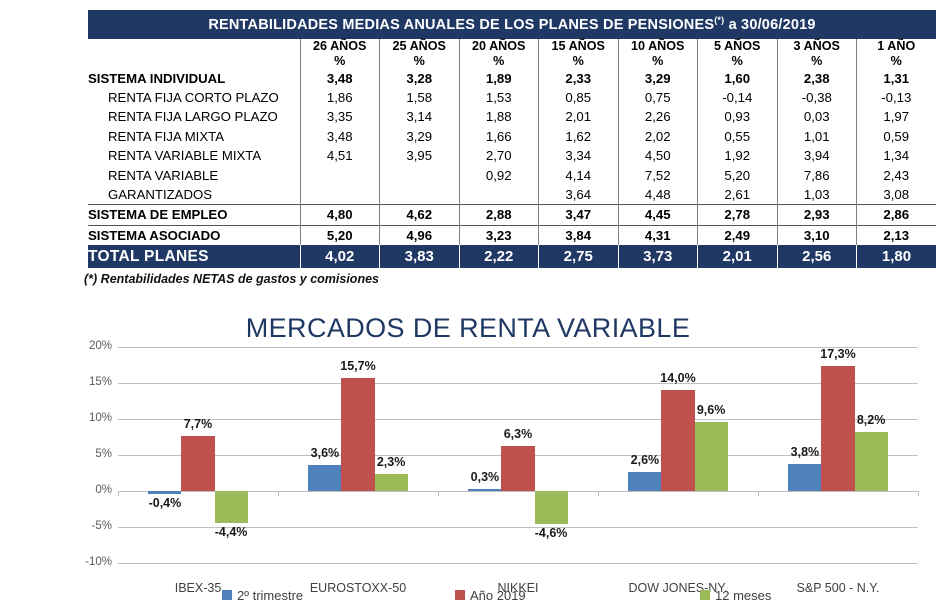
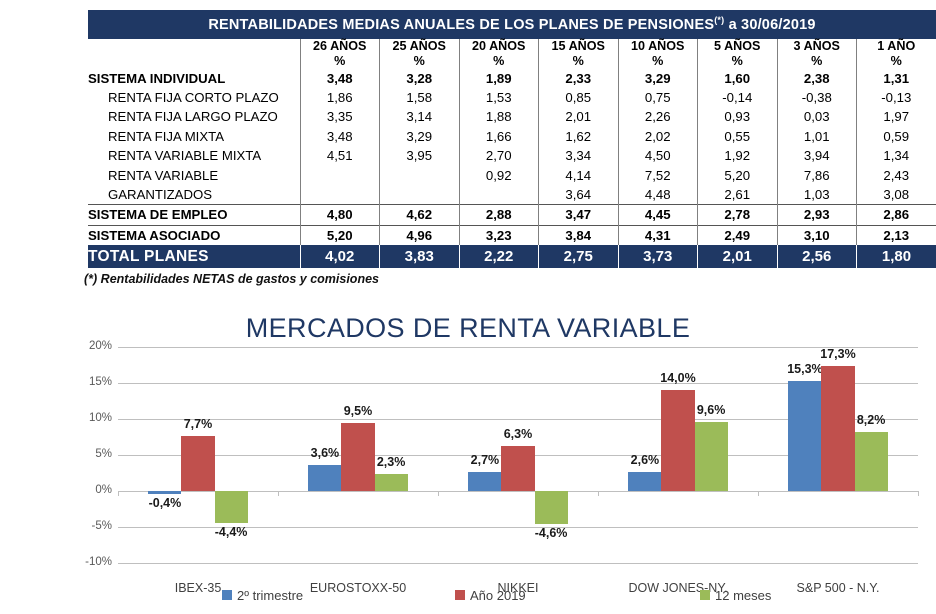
Año 2019/EUROSTOXX-50: 15,7% -> 9,5%
2º trimestre/NIKKEI: 0,3% -> 2,7%
2º trimestre/S&P 500 - N.Y.: 3,8% -> 15,3%
